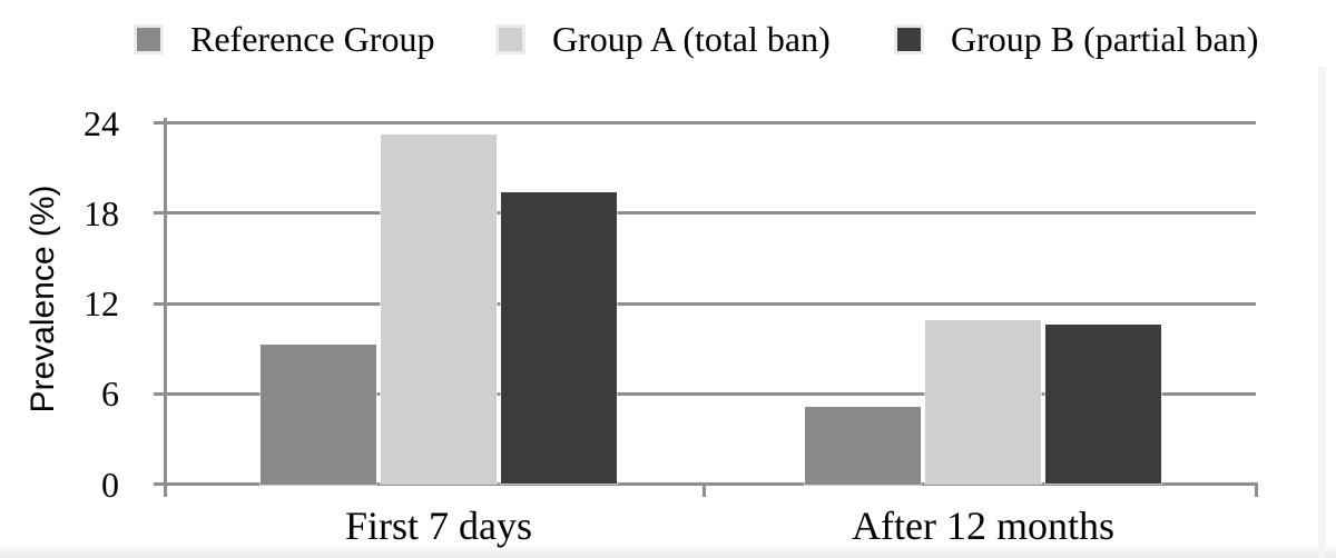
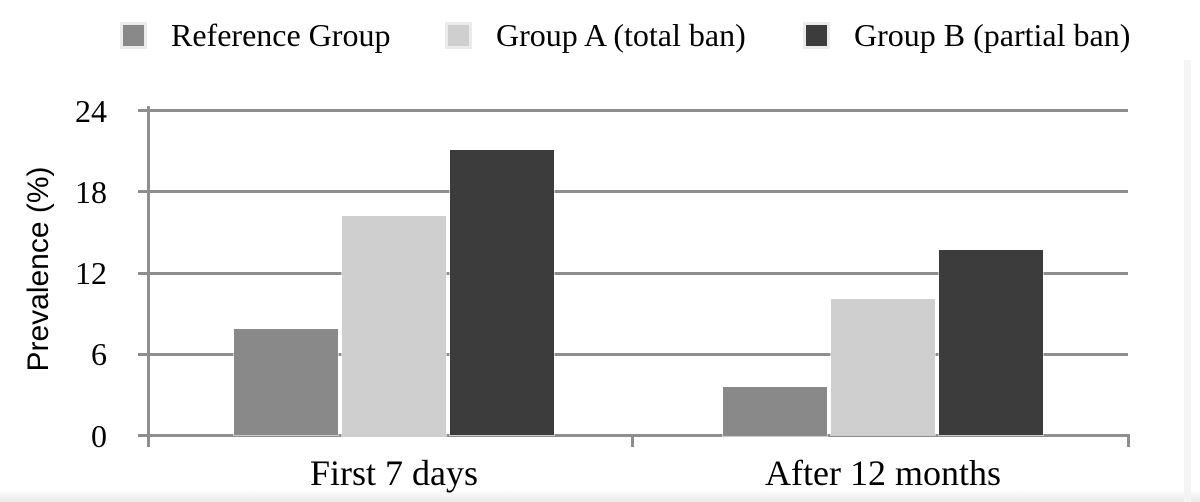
Reference Group/First 7 days: 9.3 -> 7.9
Group A (total ban)/First 7 days: 23.2 -> 16.2
Group B (partial ban)/First 7 days: 19.4 -> 21.1
Reference Group/After 12 months: 5.1 -> 3.6
Group A (total ban)/After 12 months: 10.9 -> 10.1
Group B (partial ban)/After 12 months: 10.6 -> 13.7
